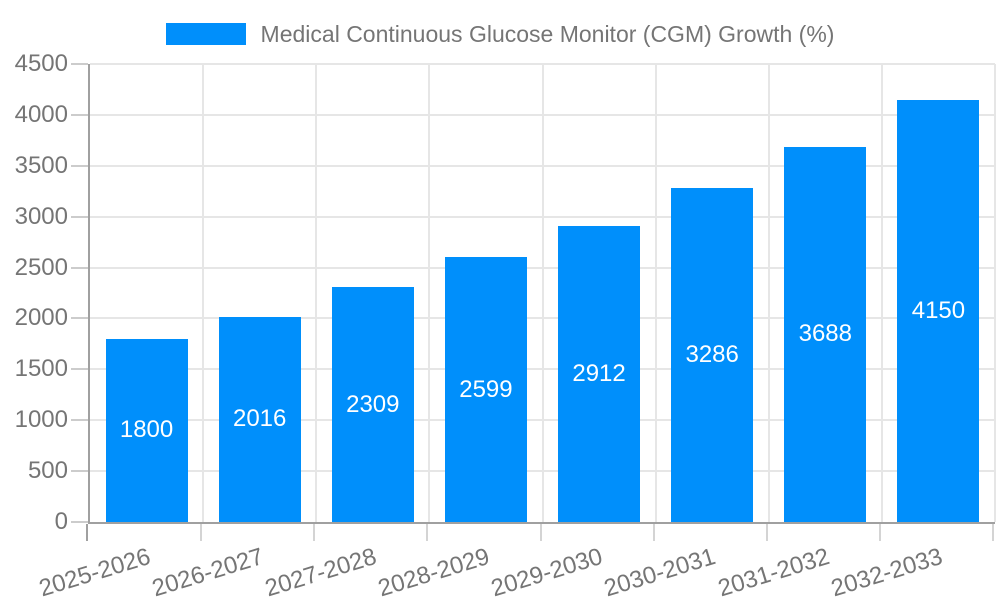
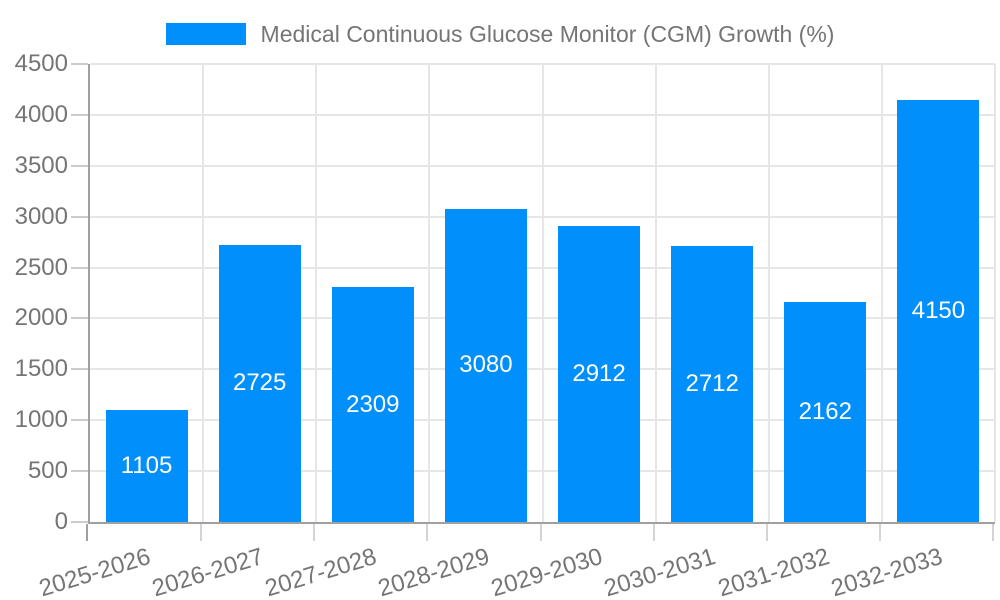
2025-2026: 1800 -> 1105
2026-2027: 2016 -> 2725
2028-2029: 2599 -> 3080
2030-2031: 3286 -> 2712
2031-2032: 3688 -> 2162
